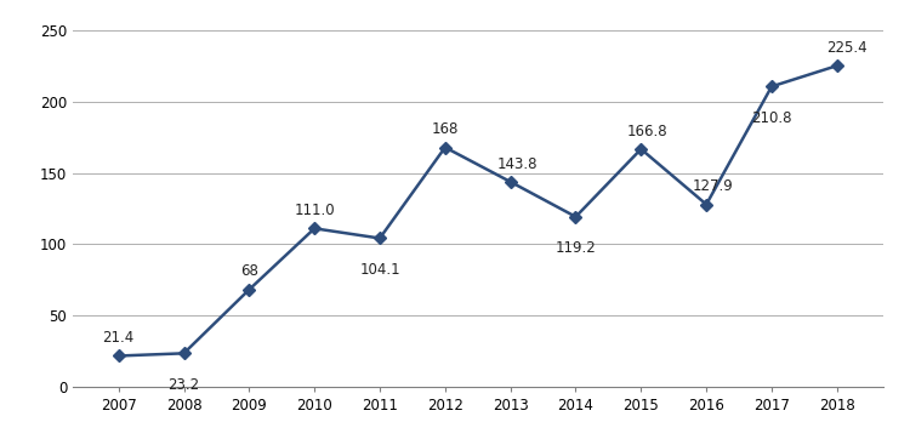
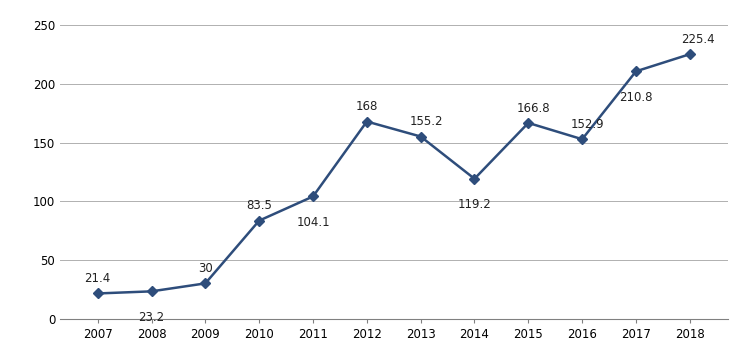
2009: 68 -> 30
2010: 111.0 -> 83.5
2013: 143.8 -> 155.2
2016: 127.9 -> 152.9
